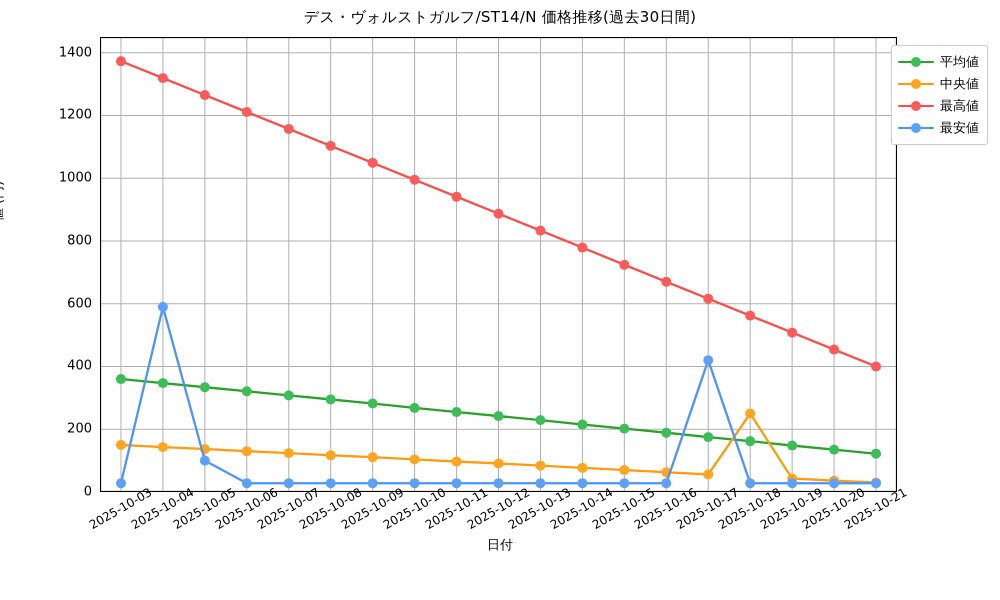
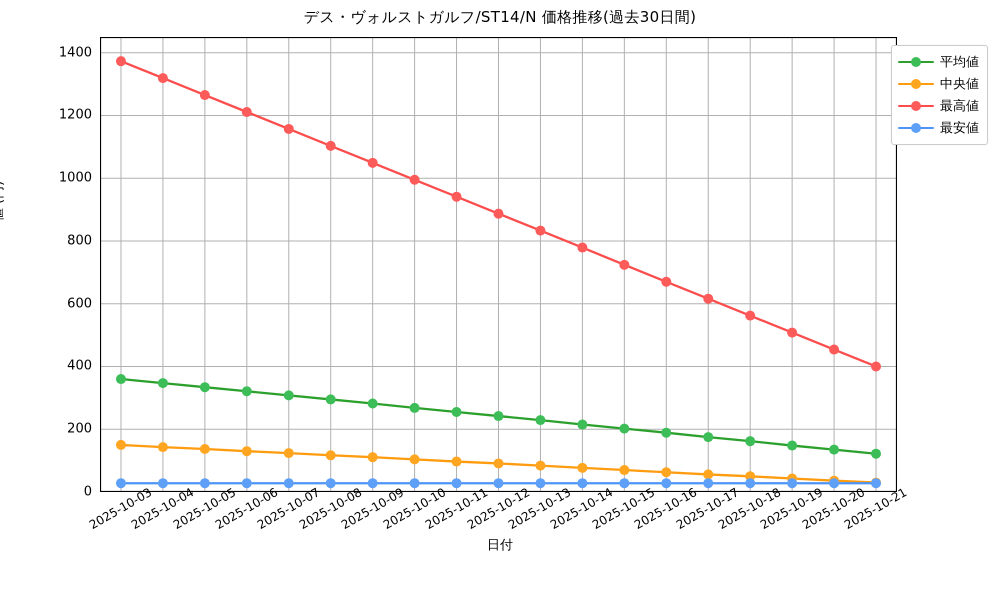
最安値/2025-10-04: 590 -> 30
最安値/2025-10-05: 100 -> 30
最安値/2025-10-17: 420 -> 30
中央値/2025-10-18: 250 -> 50
